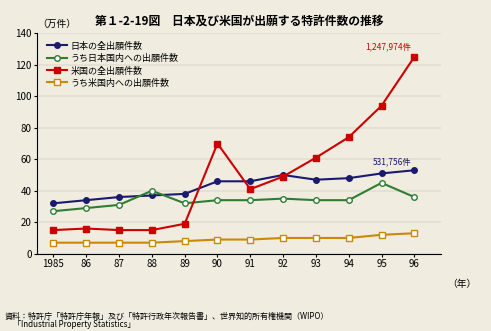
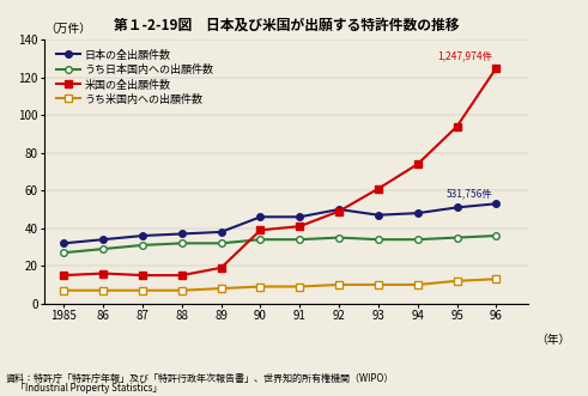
うち日本国内への出願件数/88: 40 -> 32
米国の全出願件数/90: 70 -> 39
うち日本国内への出願件数/95: 45 -> 35
